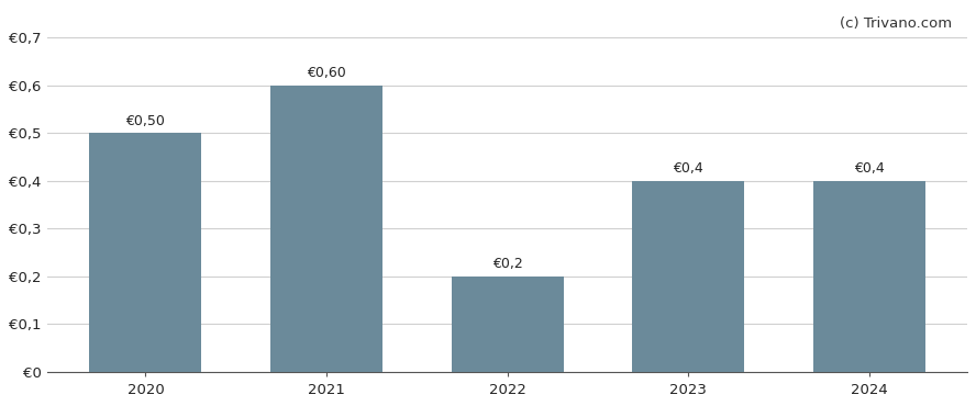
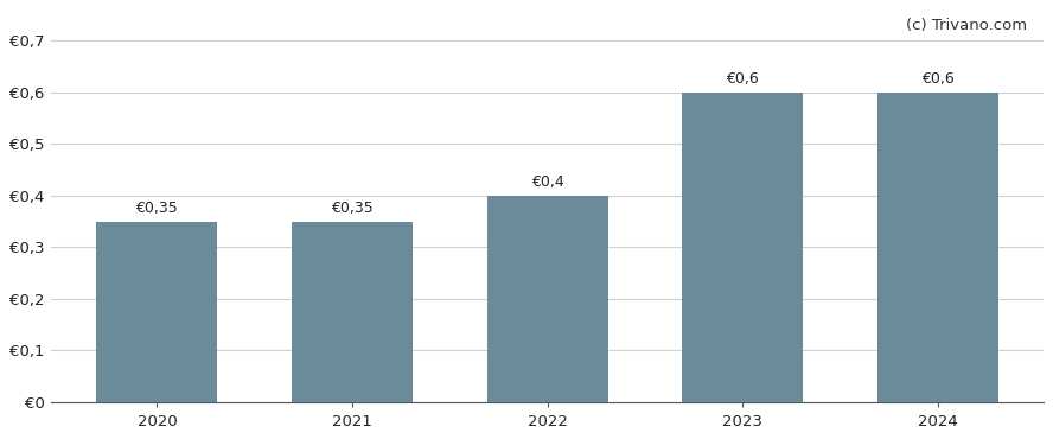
2020: €0,50 -> €0,35
2021: €0,60 -> €0,35
2022: €0,2 -> €0,4
2023: €0,4 -> €0,6
2024: €0,4 -> €0,6
